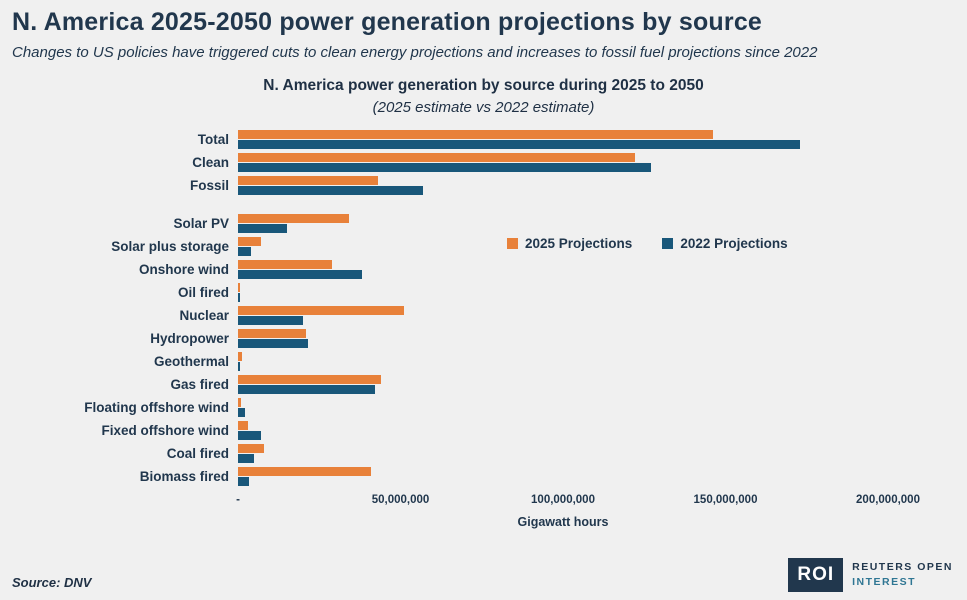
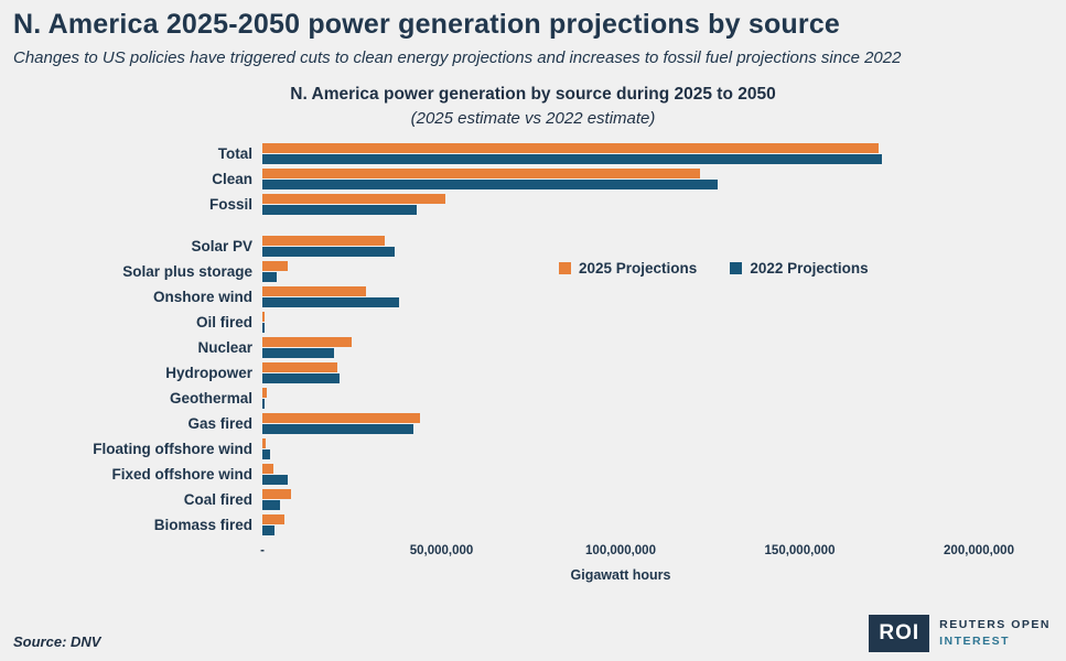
2025 Projections/Total: 146000000 -> 172000000
2025 Projections/Fossil: 43000000 -> 51000000
2022 Projections/Fossil: 57000000 -> 43000000
2022 Projections/Solar PV: 15000000 -> 37000000
2025 Projections/Nuclear: 51000000 -> 25000000
2025 Projections/Biomass fired: 41000000 -> 6000000
